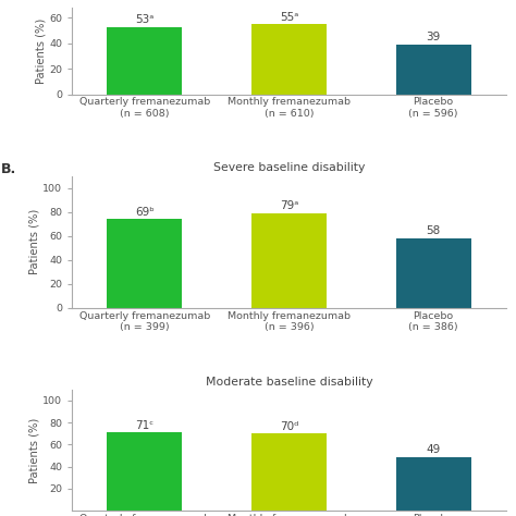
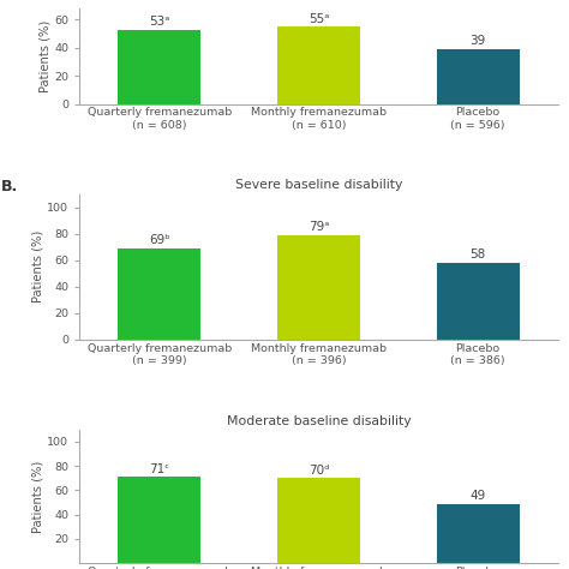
Severe baseline disability/Quarterly fremanezumab (n = 399): 74 -> 69
